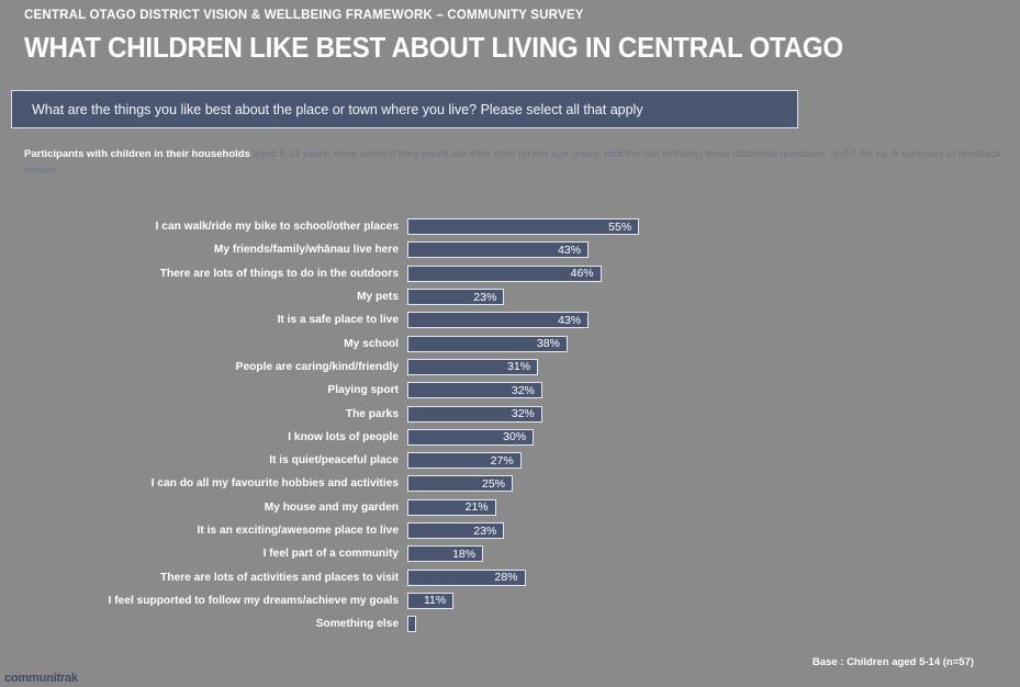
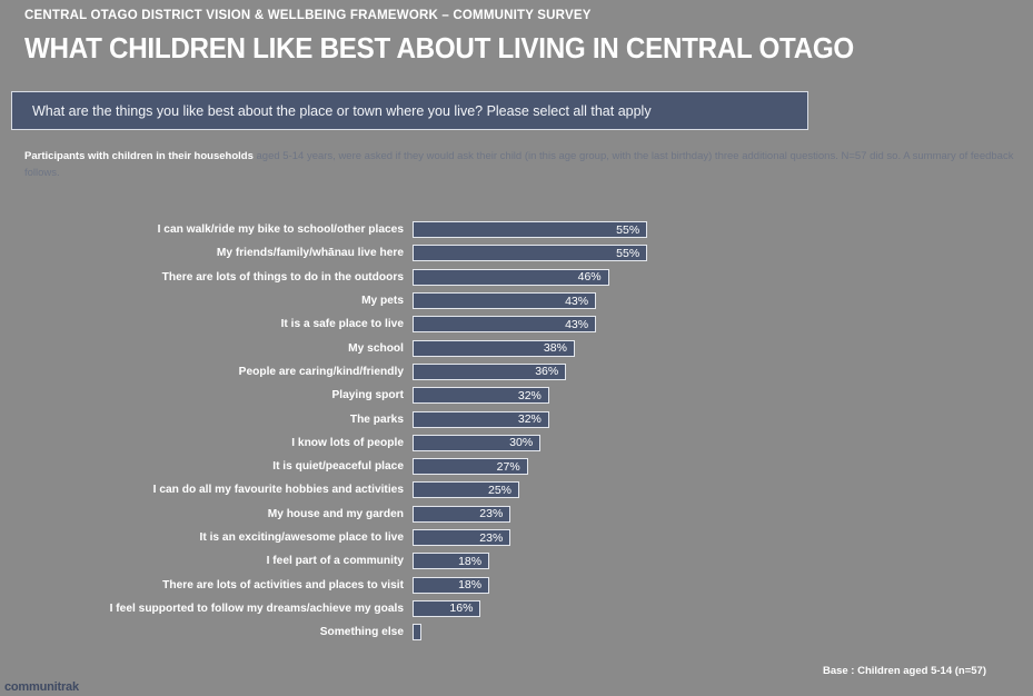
My friends/family/whānau live here: 43% -> 55%
My pets: 23% -> 43%
People are caring/kind/friendly: 31% -> 36%
My house and my garden: 21% -> 23%
There are lots of activities and places to visit: 28% -> 18%
I feel supported to follow my dreams/achieve my goals: 11% -> 16%
